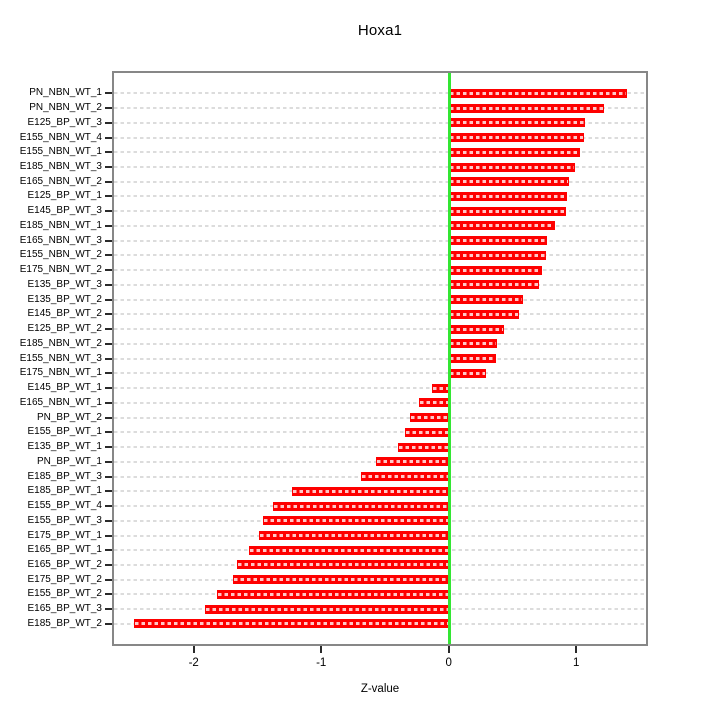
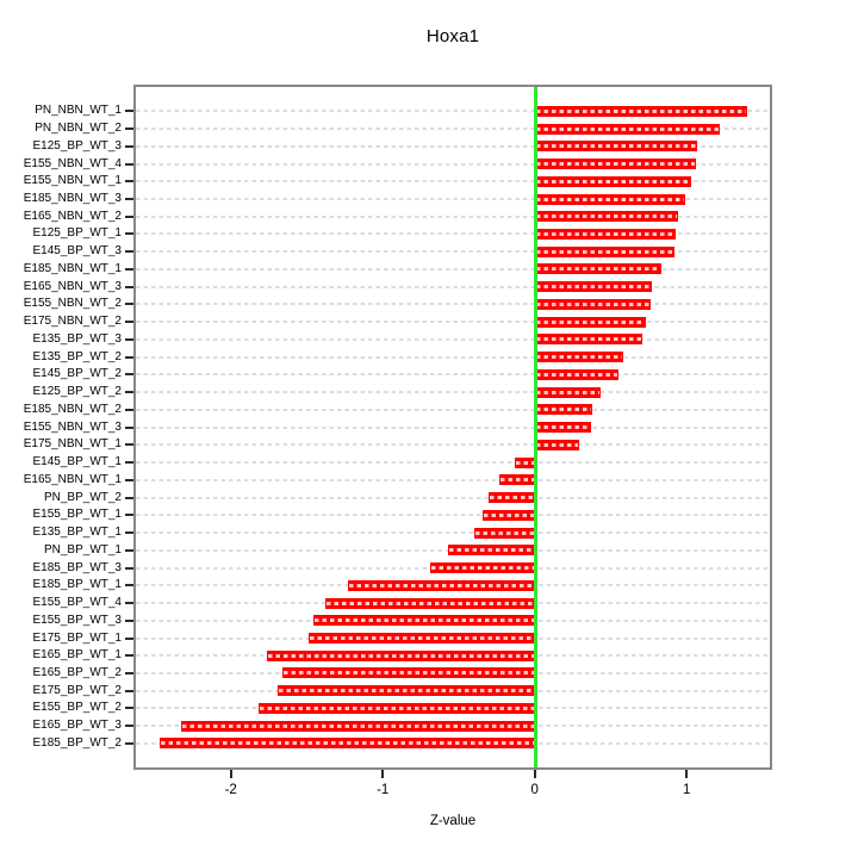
E165_BP_WT_1: -1.57 -> -1.76
E165_BP_WT_3: -1.91 -> -2.33
